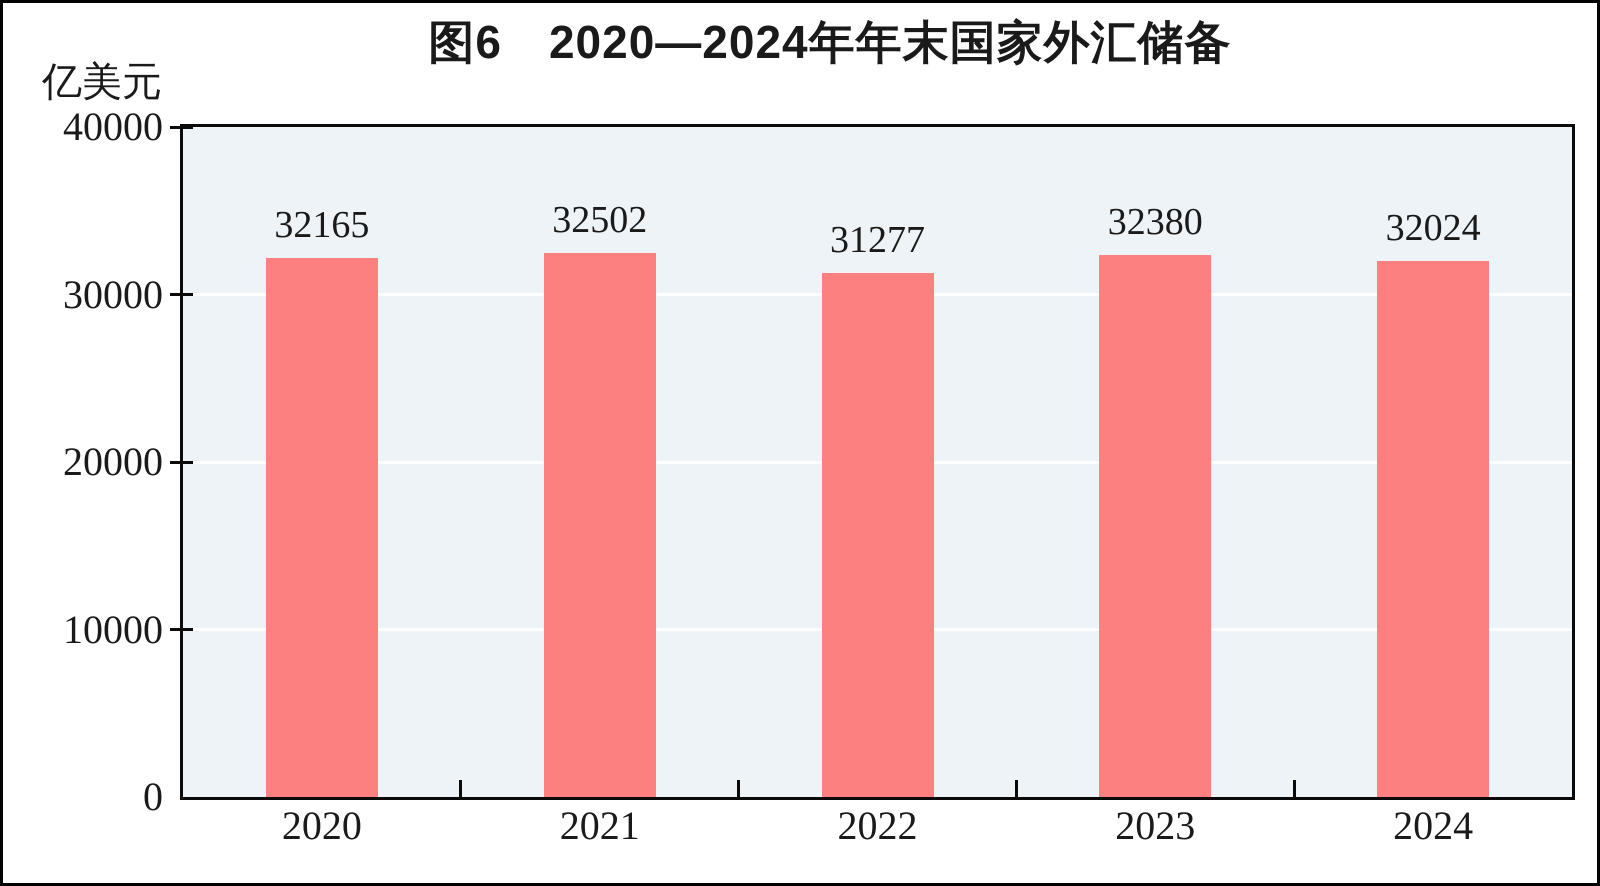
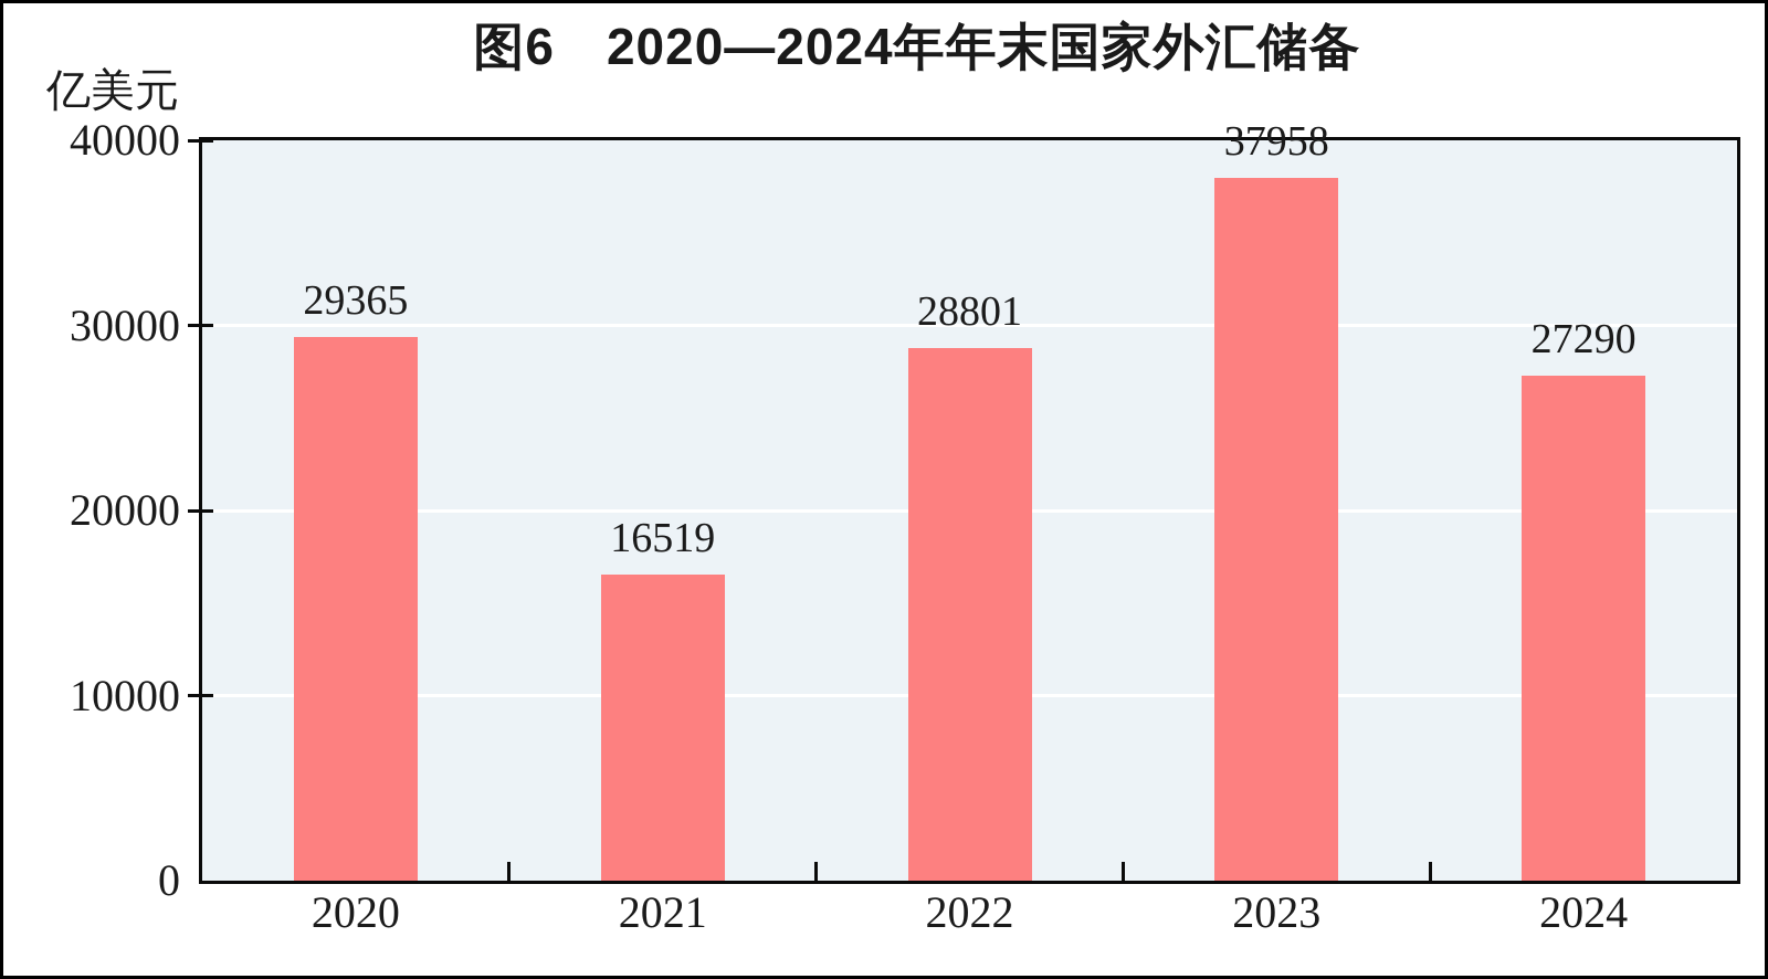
2020: 32165 -> 29365
2021: 32502 -> 16519
2022: 31277 -> 28801
2023: 32380 -> 37958
2024: 32024 -> 27290
